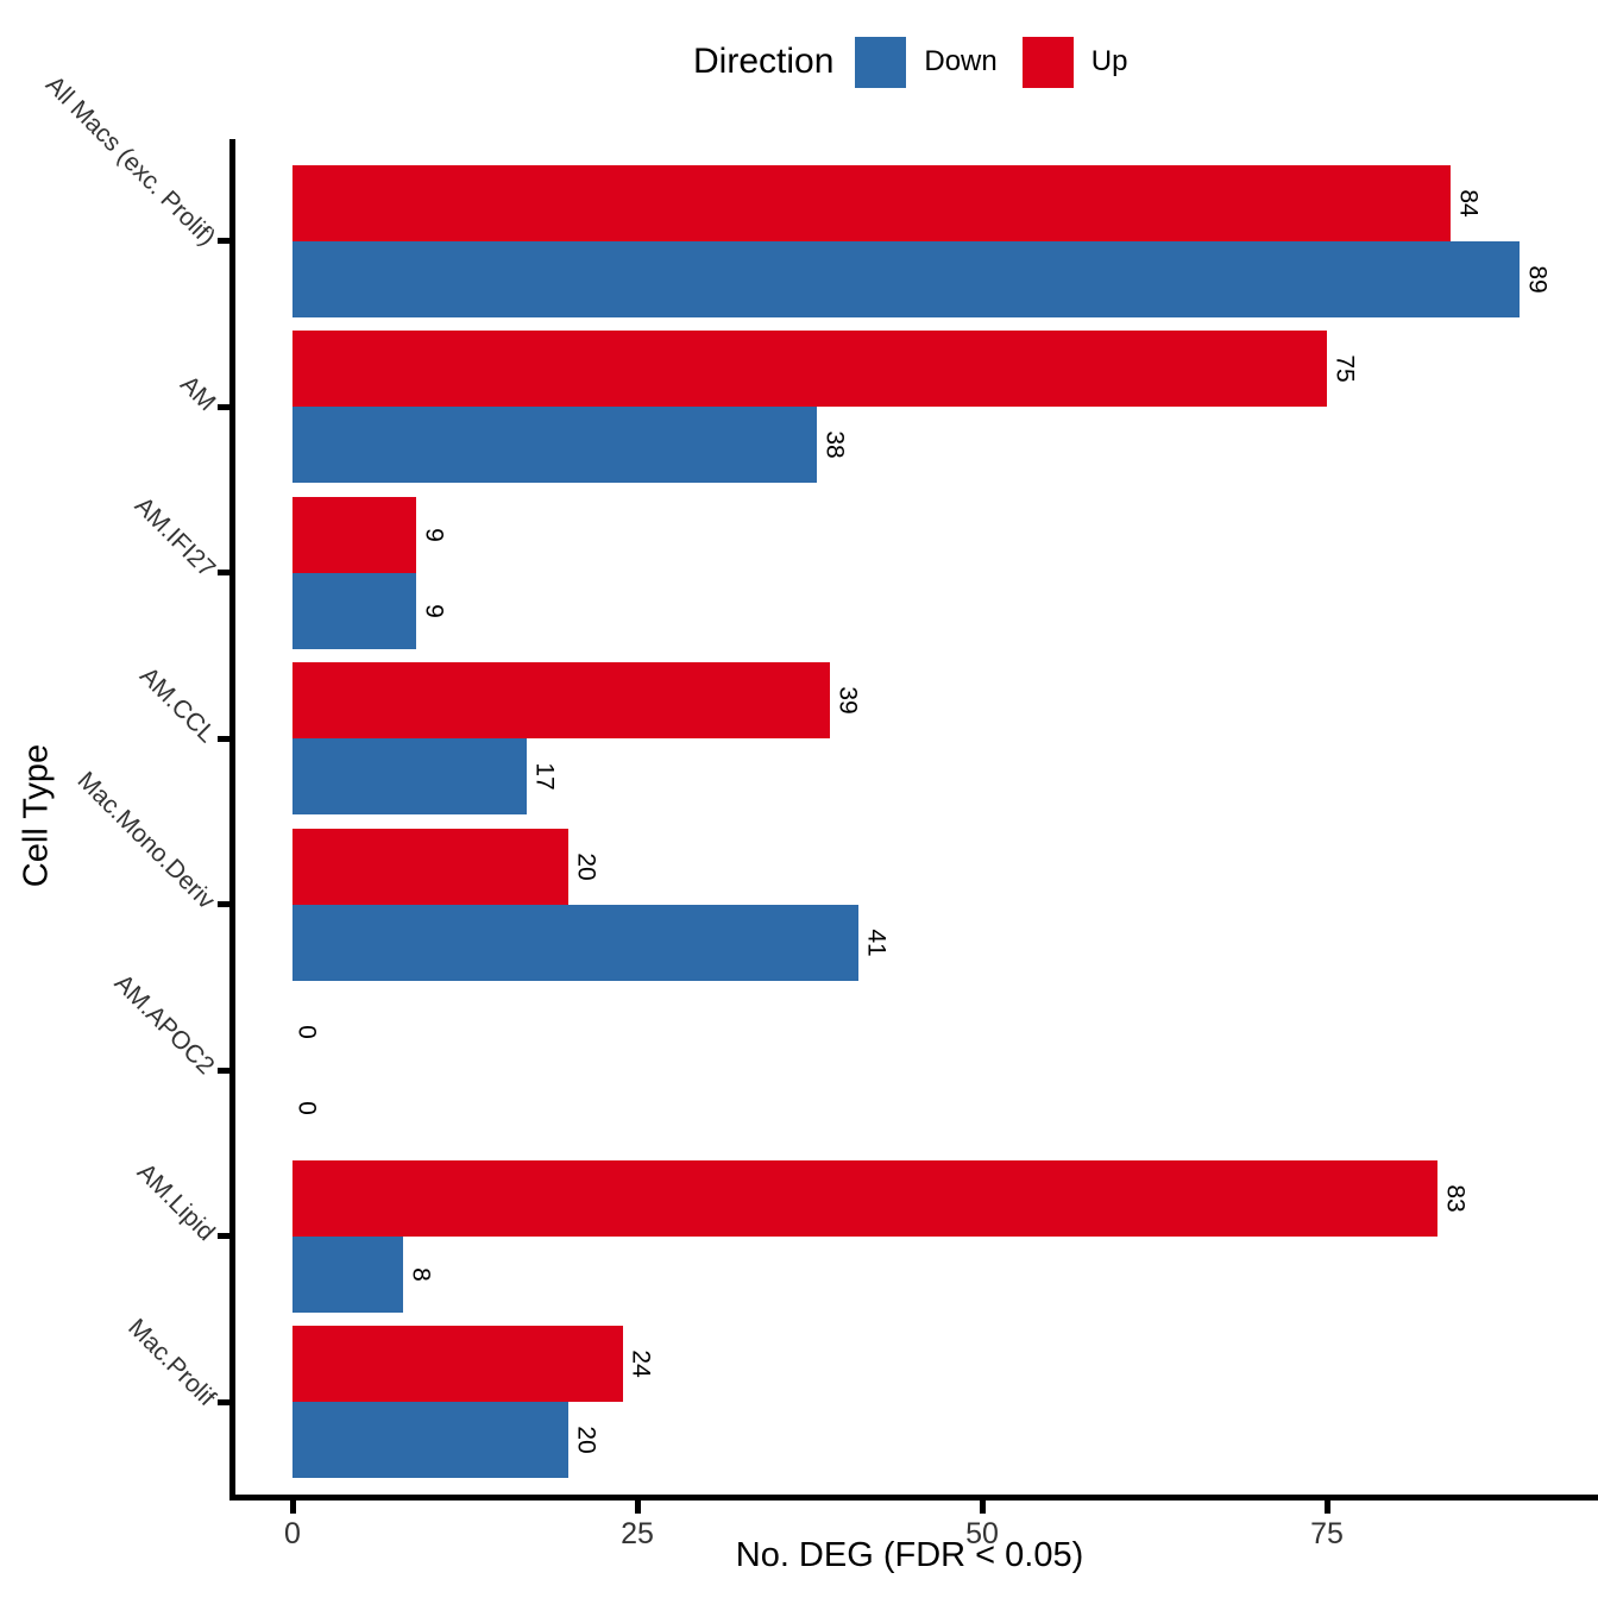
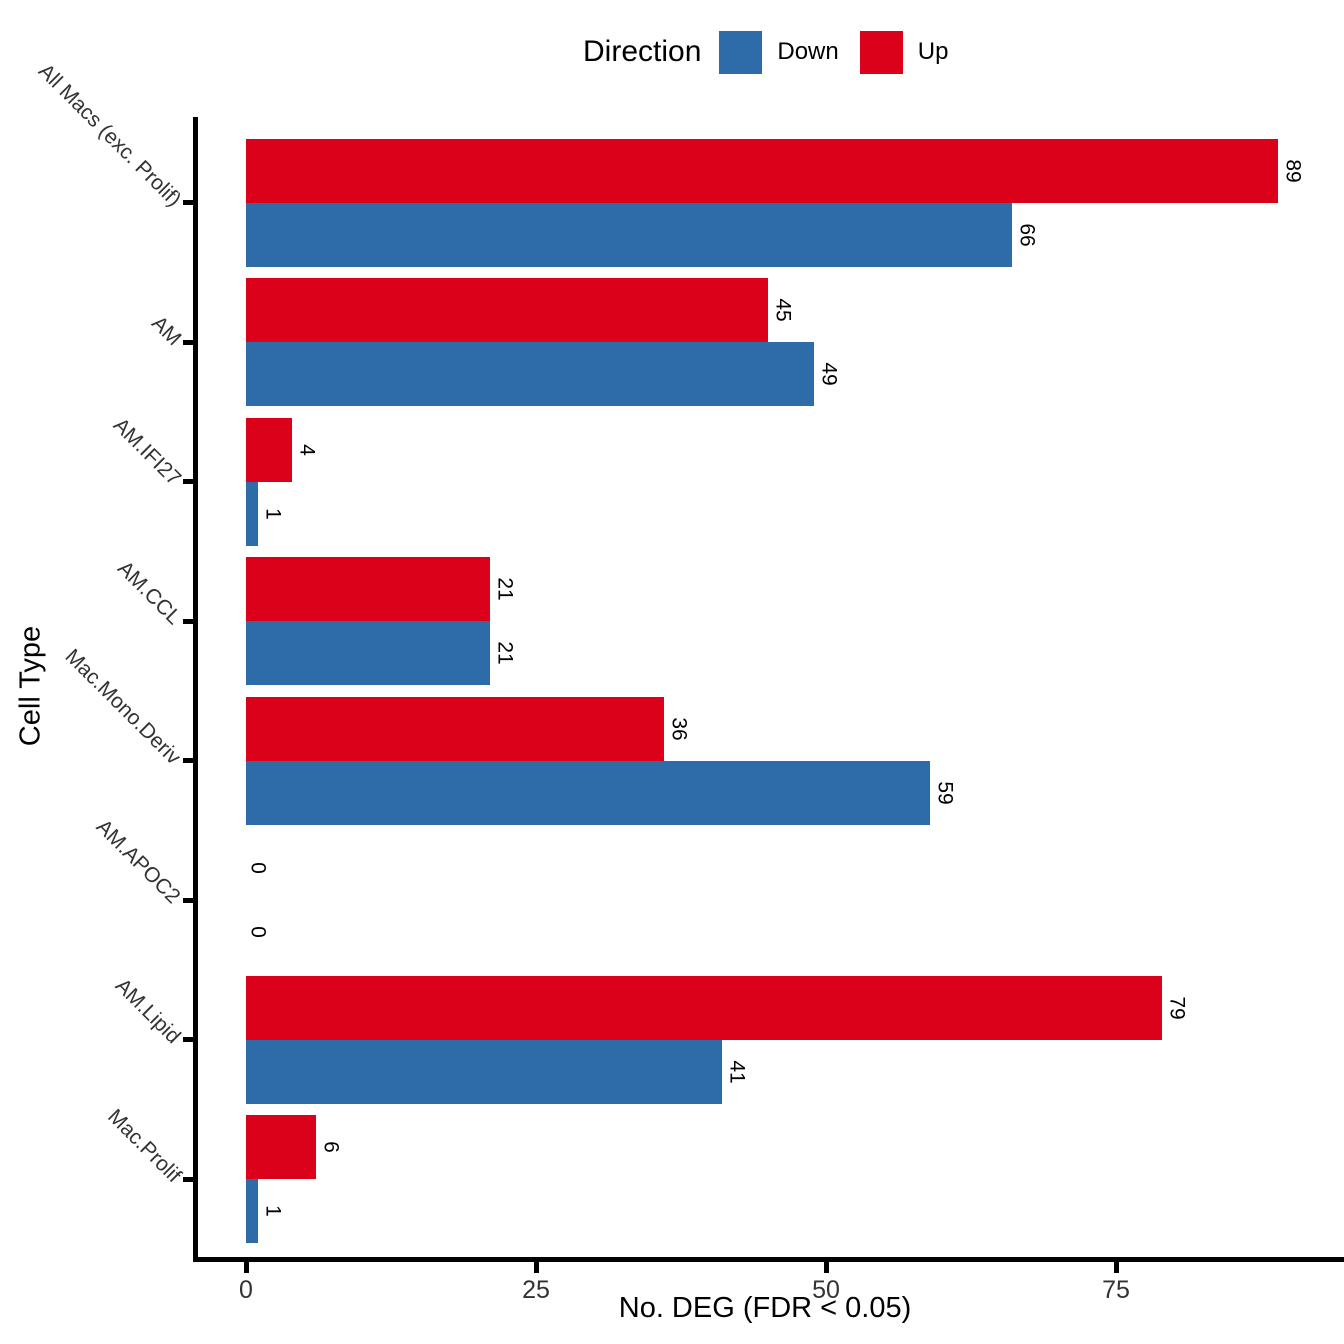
Up/All Macs (exc. Prolif): 84 -> 89
Down/All Macs (exc. Prolif): 89 -> 66
Up/AM: 75 -> 45
Down/AM: 38 -> 49
Up/AM.IFI27: 9 -> 4
Down/AM.IFI27: 9 -> 1
Up/AM.CCL: 39 -> 21
Down/AM.CCL: 17 -> 21
Up/Mac.Mono.Deriv: 20 -> 36
Down/Mac.Mono.Deriv: 41 -> 59
Up/AM.Lipid: 83 -> 79
Down/AM.Lipid: 8 -> 41
Up/Mac.Prolif: 24 -> 6
Down/Mac.Prolif: 20 -> 1
